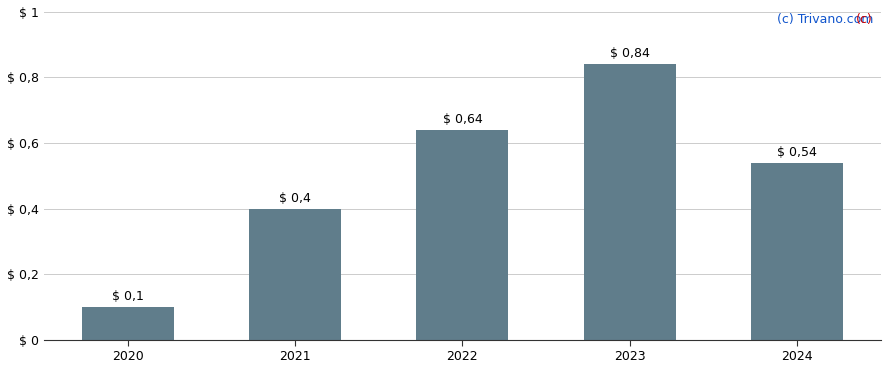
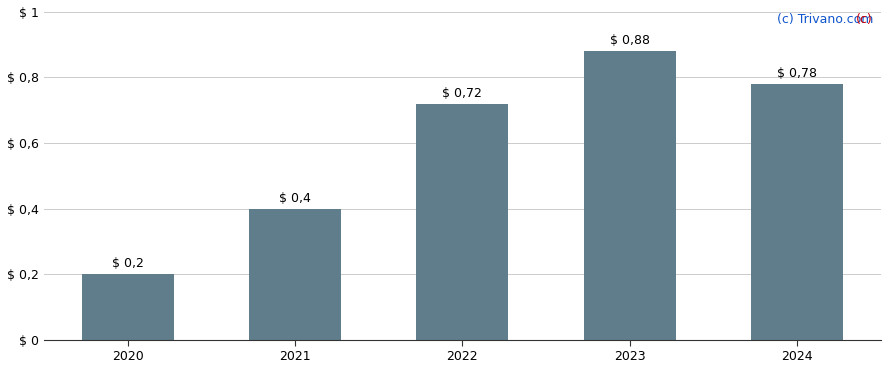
2020: 0,1 -> 0,2
2022: 0,64 -> 0,72
2023: 0,84 -> 0,88
2024: 0,54 -> 0,78
